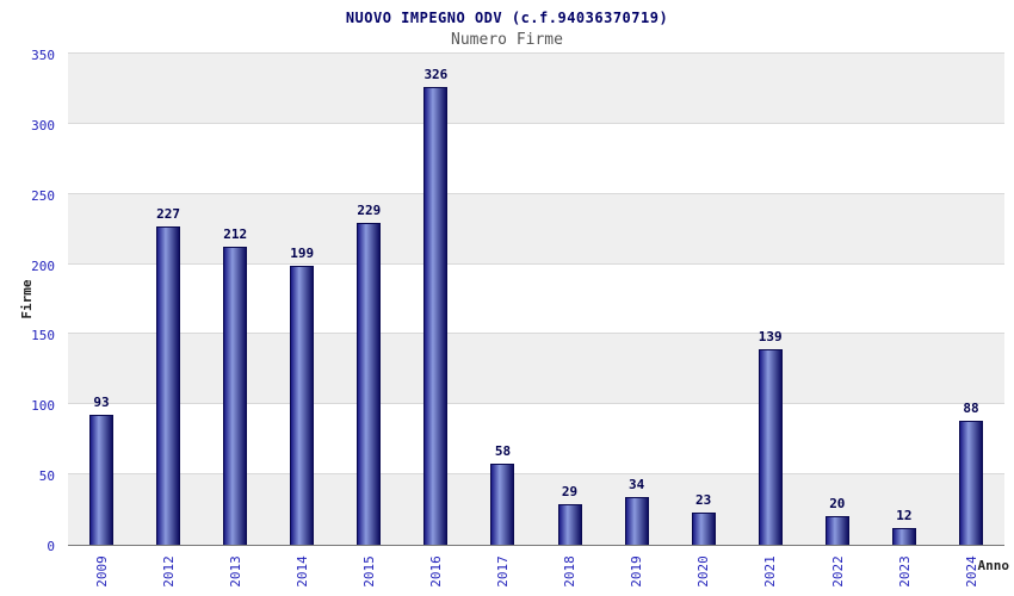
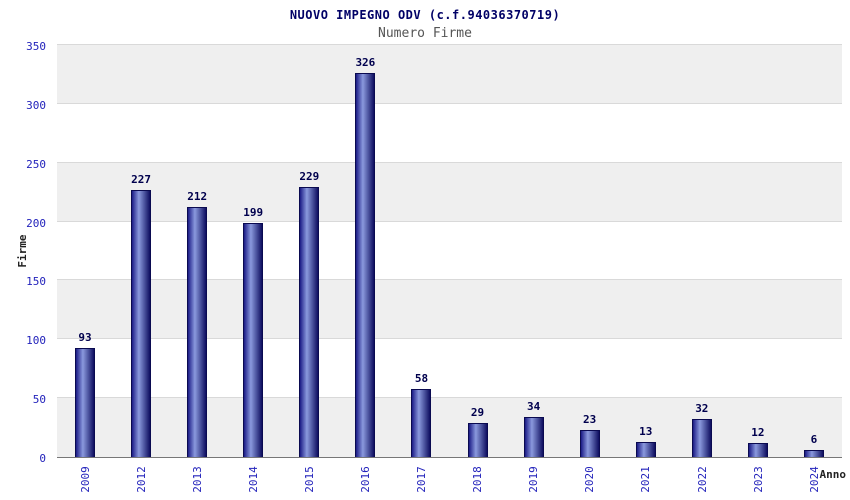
2021: 139 -> 13
2022: 20 -> 32
2024: 88 -> 6
